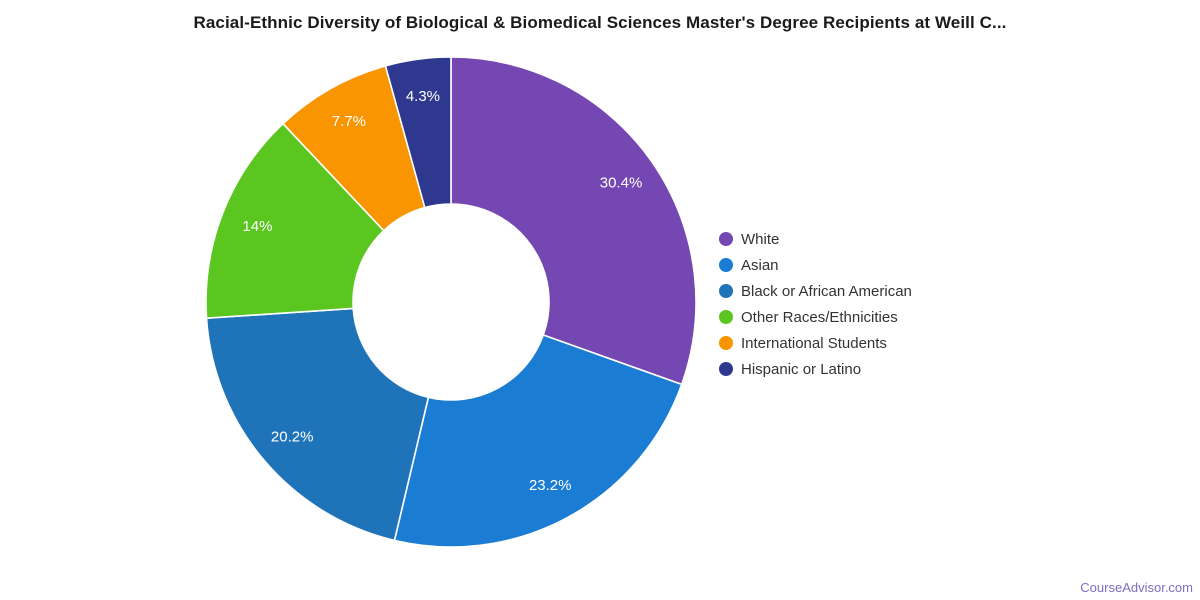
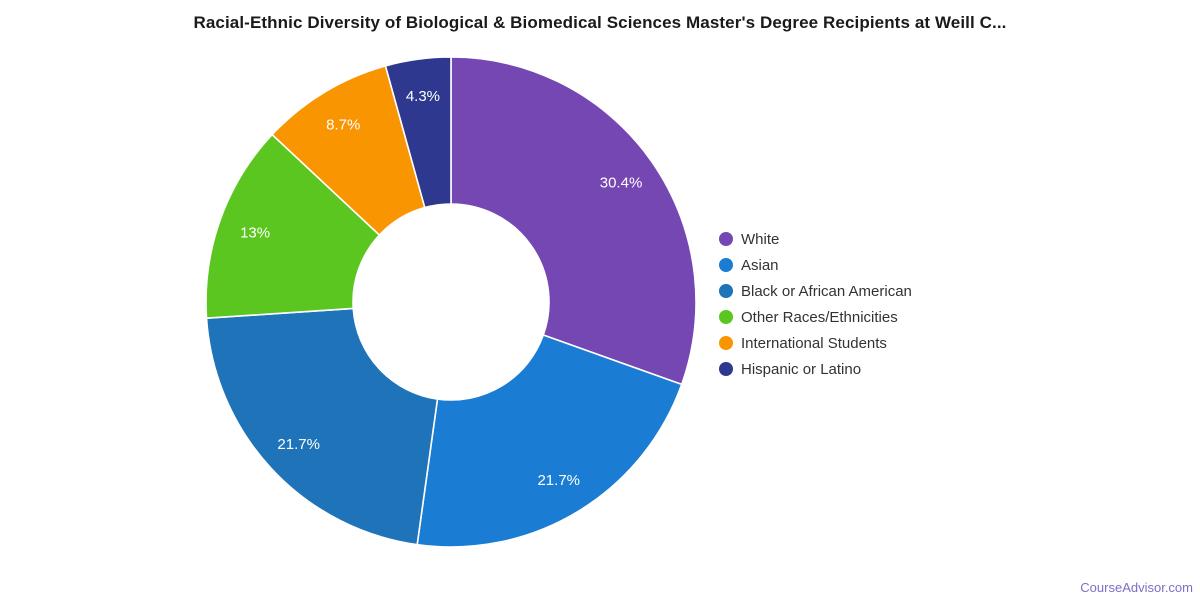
Asian: 23.2% -> 21.7%
Black or African American: 20.2% -> 21.7%
Other Races/Ethnicities: 14% -> 13%
International Students: 7.7% -> 8.7%
